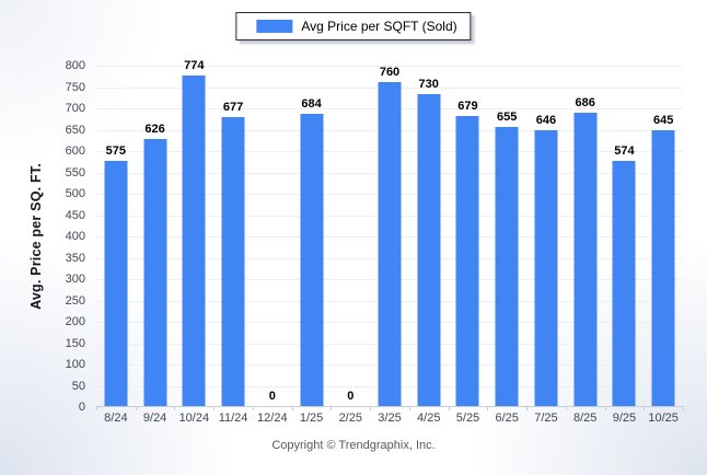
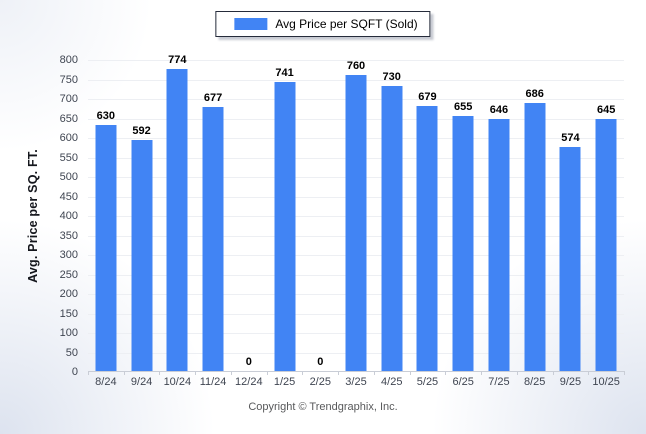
8/24: 575 -> 630
9/24: 626 -> 592
1/25: 684 -> 741
